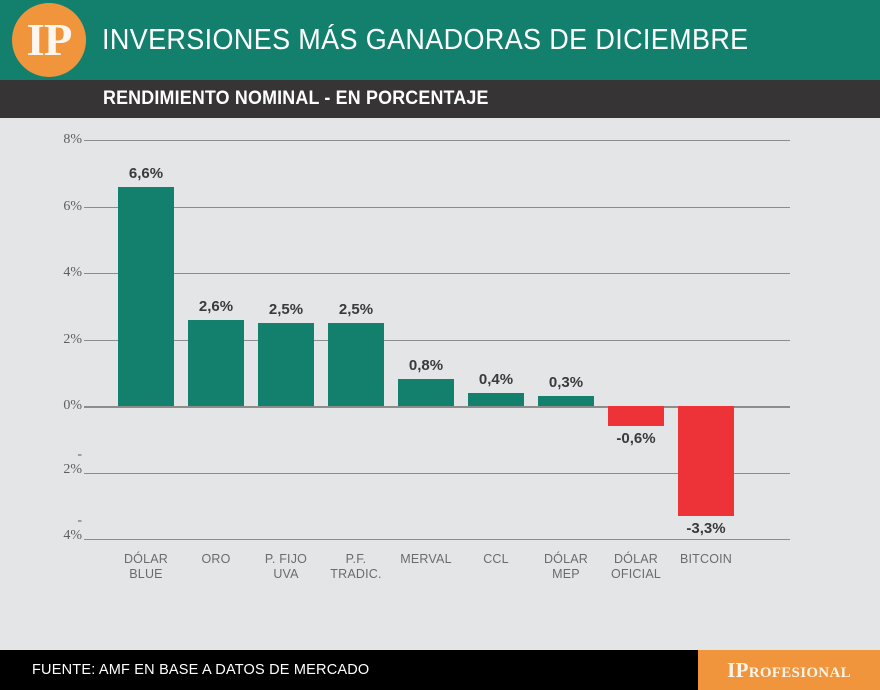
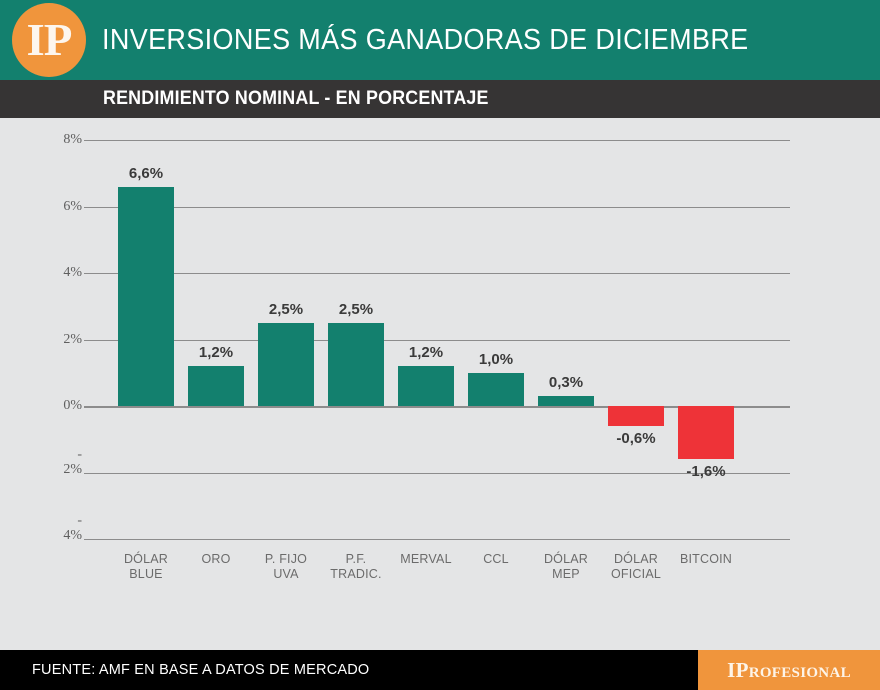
ORO: 2,6% -> 1,2%
MERVAL: 0,8% -> 1,2%
CCL: 0,4% -> 1,0%
BITCOIN: -3,3% -> -1,6%
